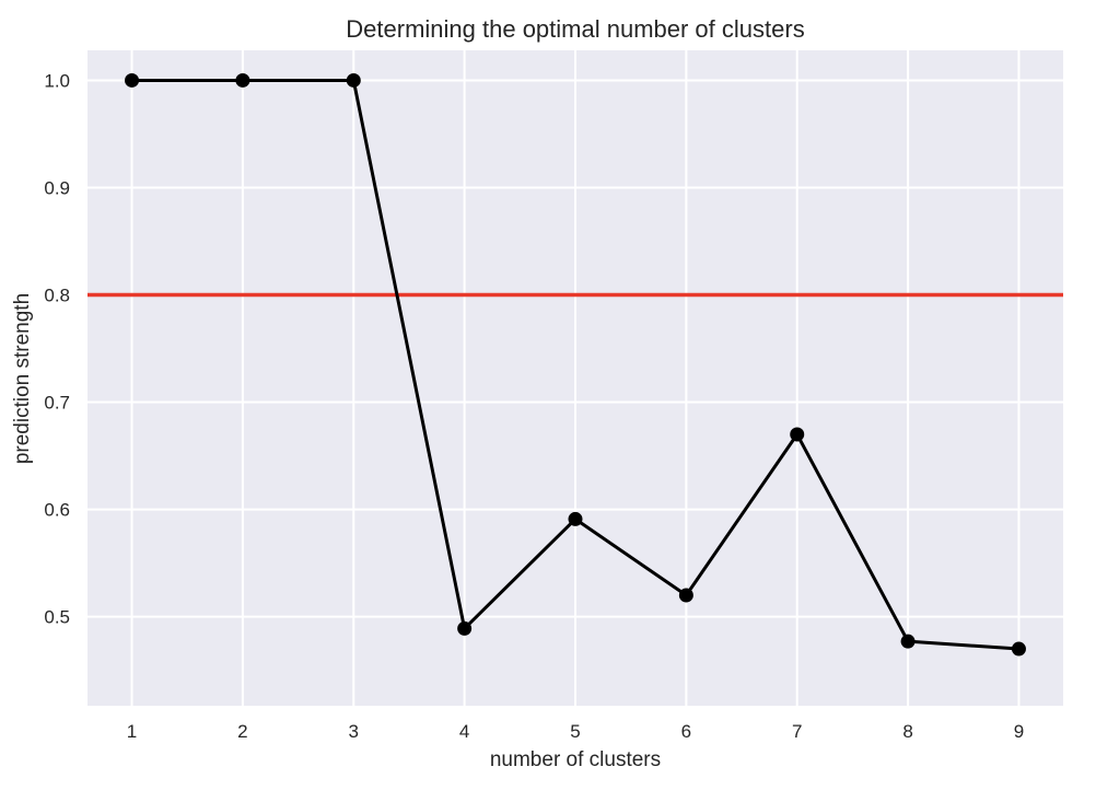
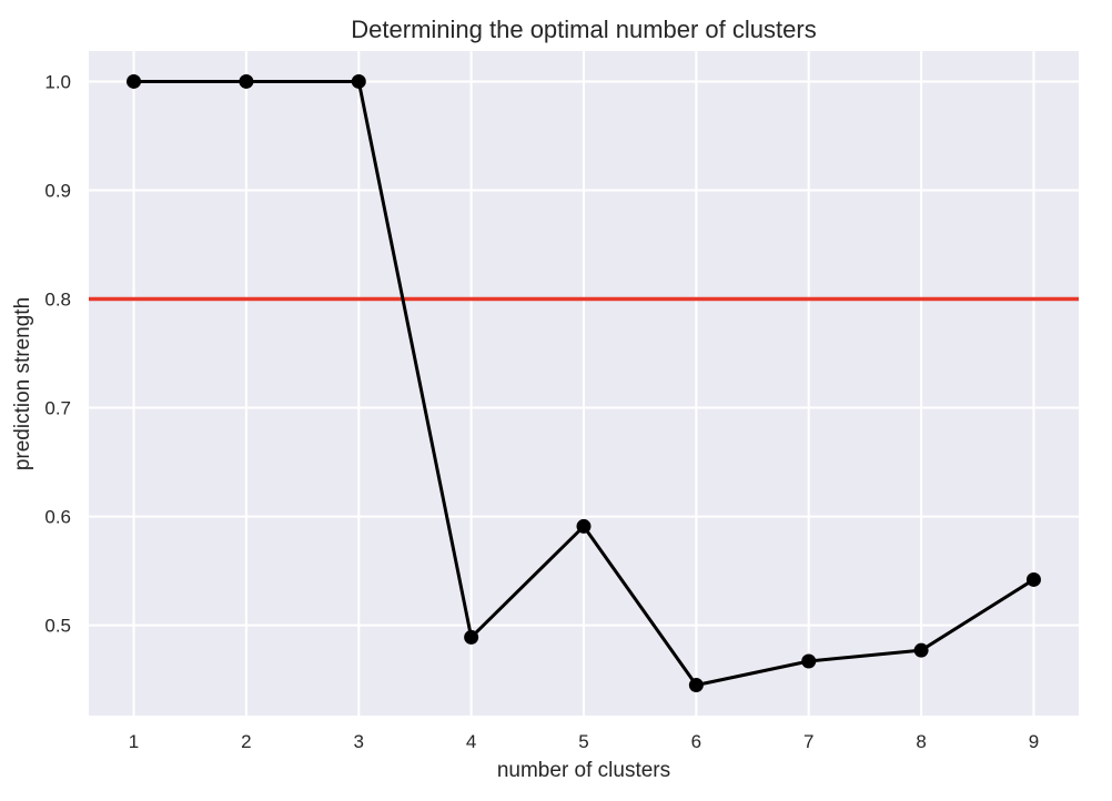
6: 0.52 -> 0.45
7: 0.67 -> 0.47
9: 0.47 -> 0.54
